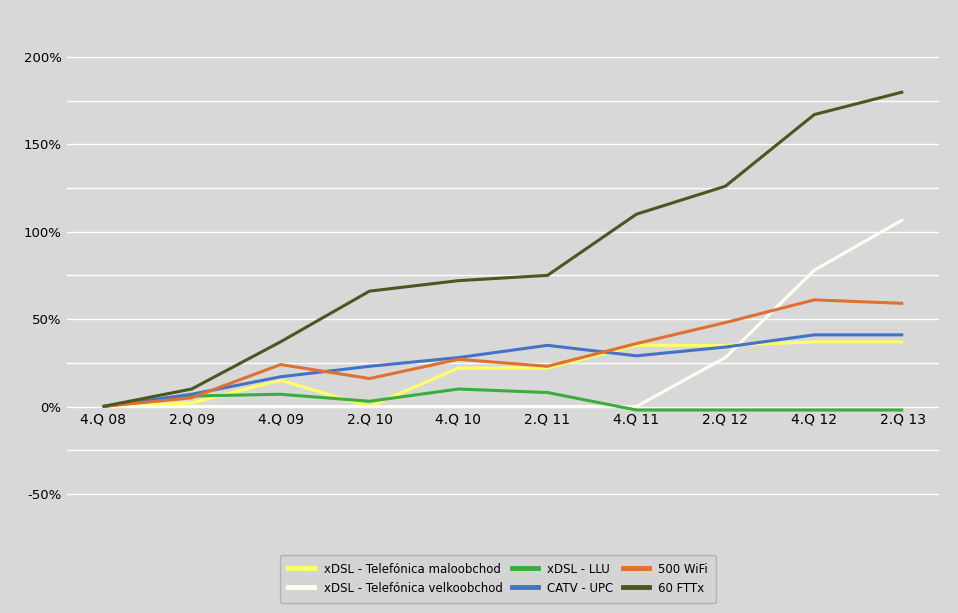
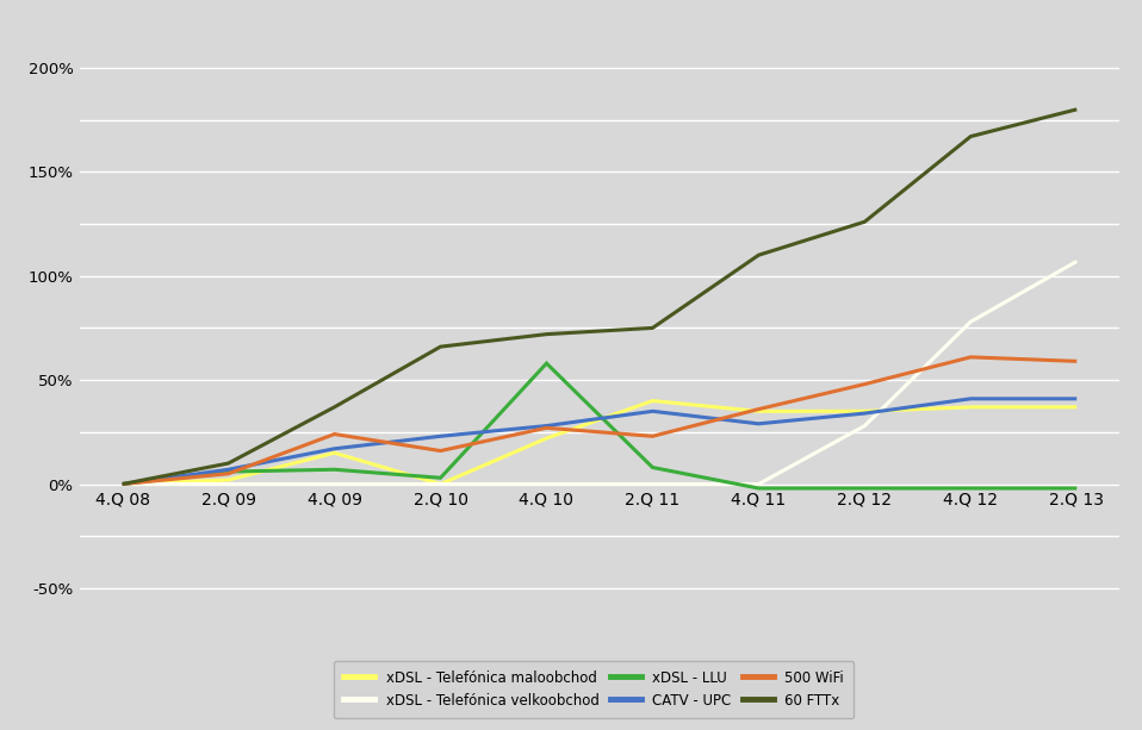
xDSL - LLU/4.Q 10: 10% -> 58%
xDSL - Telefónica maloobchod/2.Q 11: 22% -> 40%
